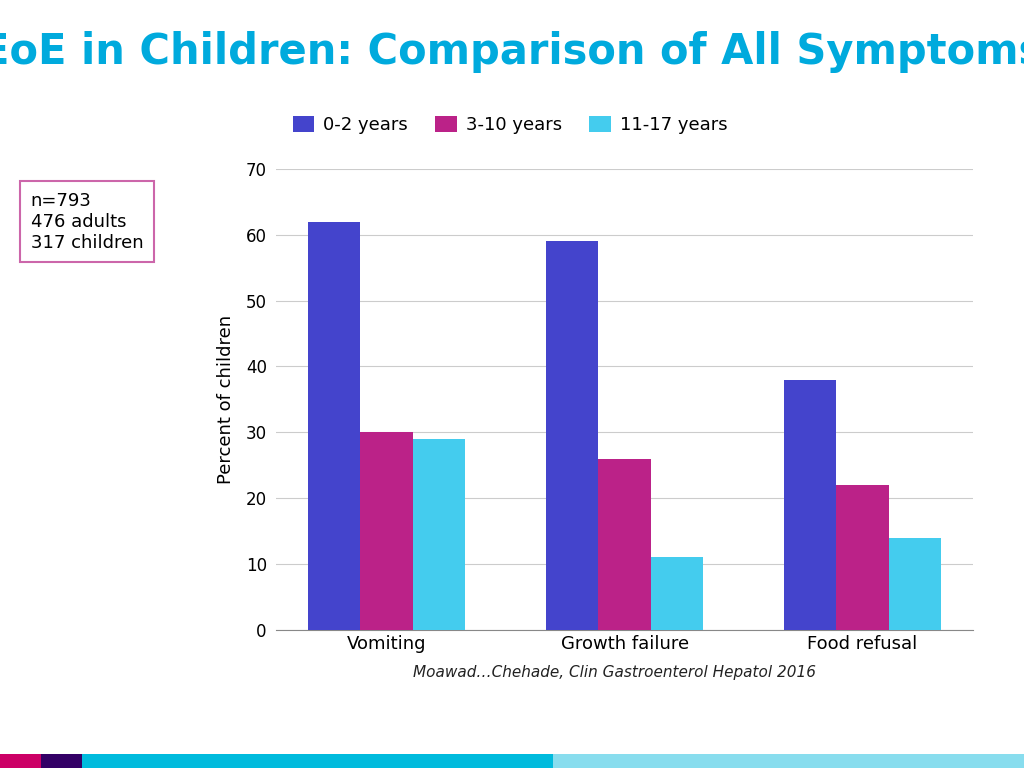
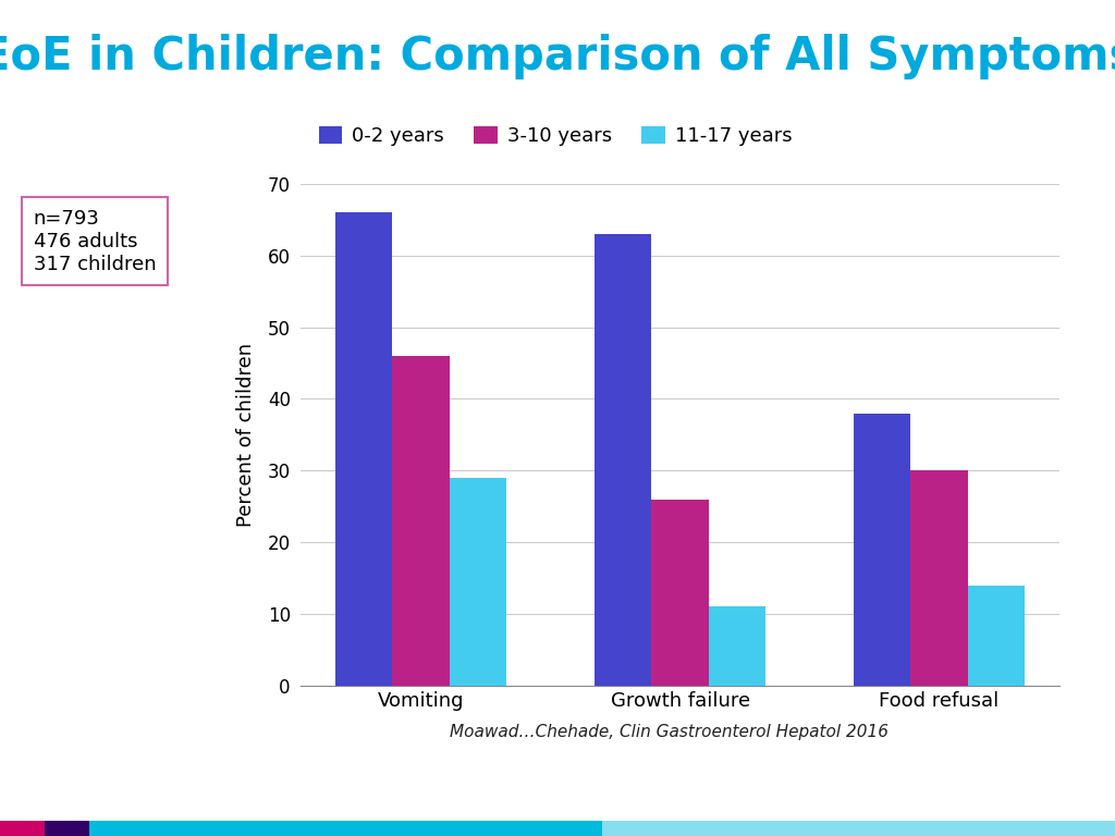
0-2 years/Vomiting: 62 -> 66
3-10 years/Vomiting: 30 -> 46
0-2 years/Growth failure: 59 -> 63
3-10 years/Food refusal: 22 -> 30
